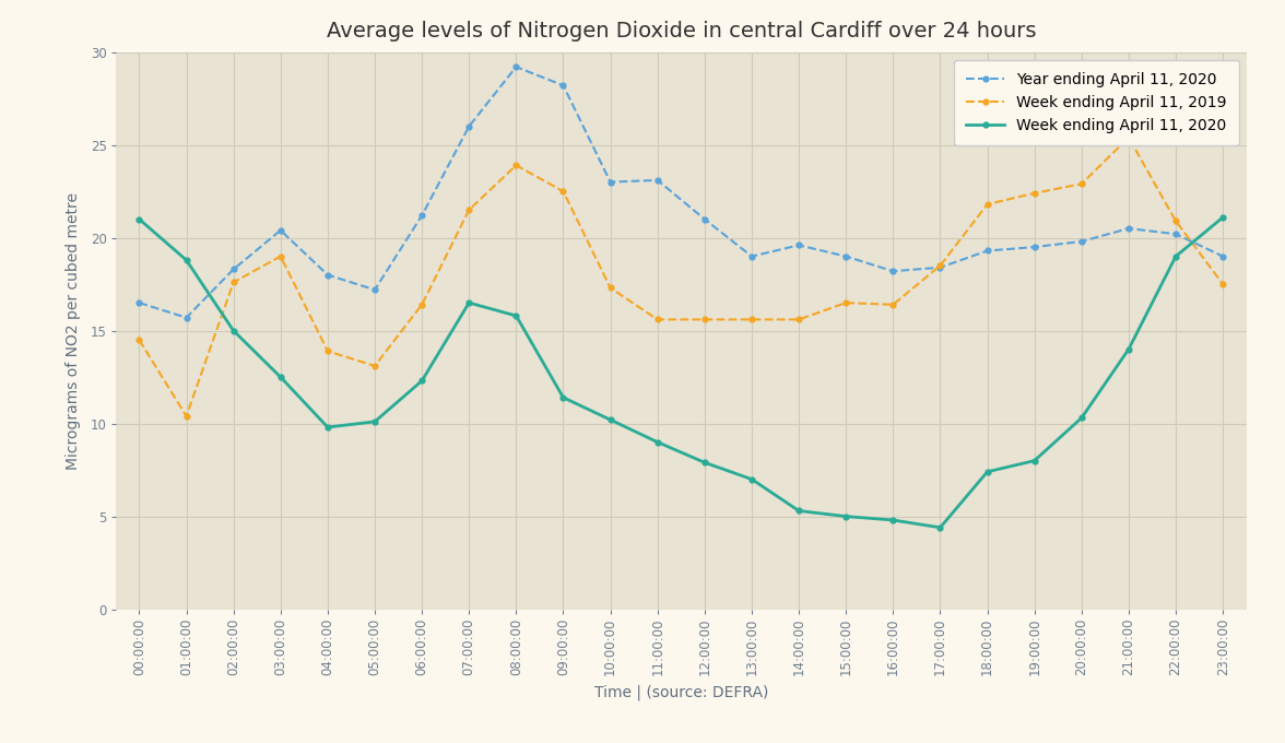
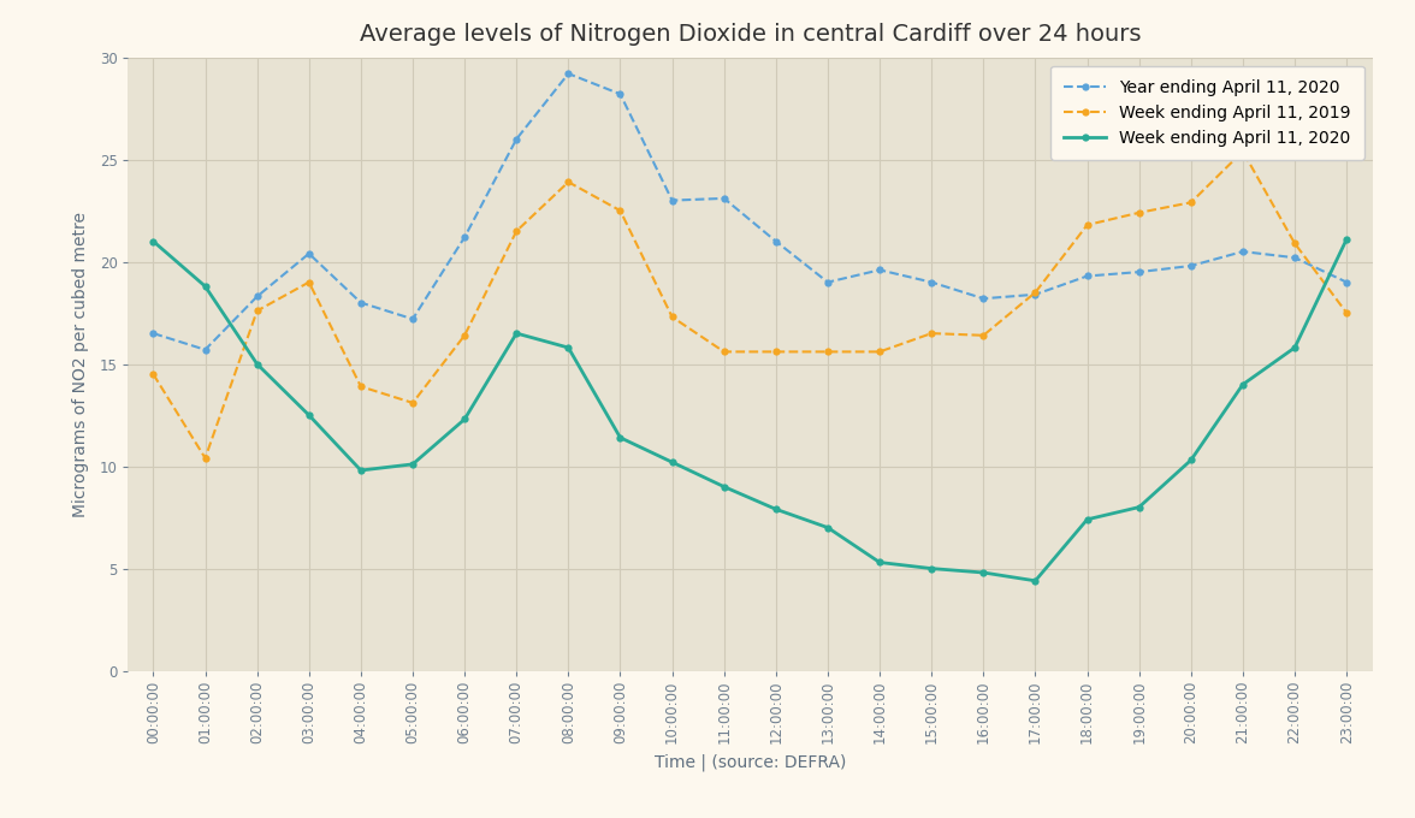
Week ending April 11, 2020/22:00:00: 19.0 -> 15.8
